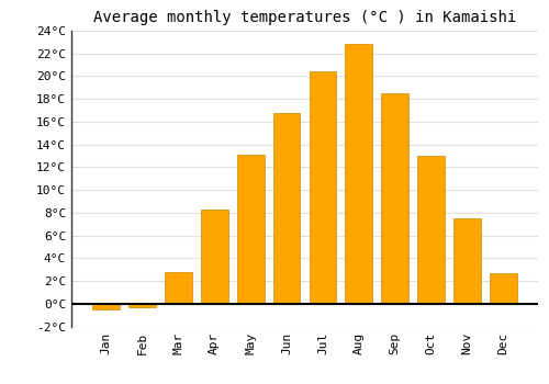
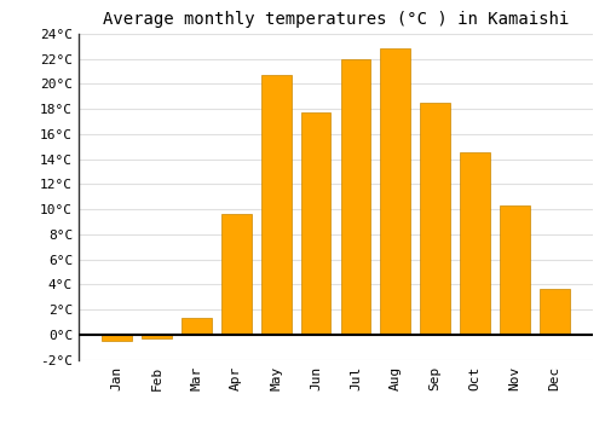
Mar: 2.8°C -> 1.3°C
Apr: 8.3°C -> 9.6°C
May: 13.1°C -> 20.7°C
Jun: 16.8°C -> 17.7°C
Jul: 20.4°C -> 22.0°C
Oct: 13.0°C -> 14.5°C
Nov: 7.5°C -> 10.3°C
Dec: 2.7°C -> 3.6°C
